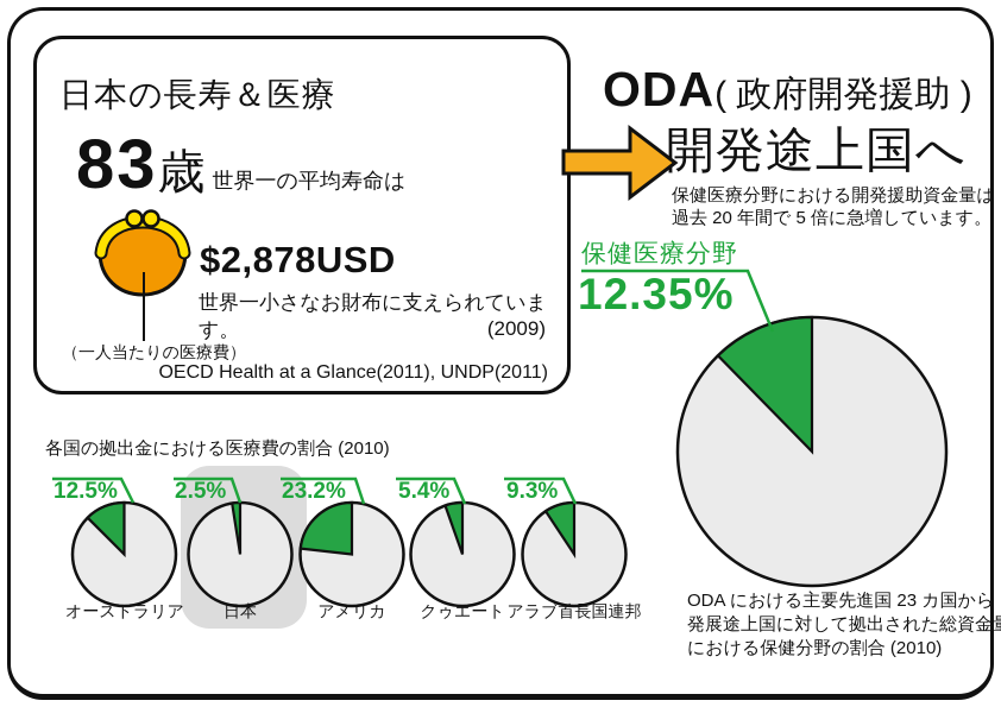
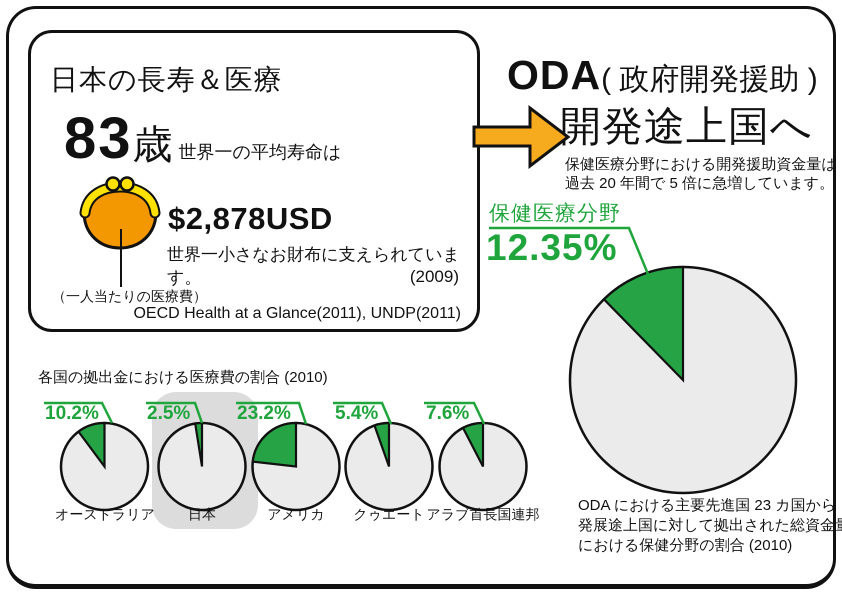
各国の拠出金における医療費の割合 (2010)/オーストラリア: 12.5% -> 10.2%
各国の拠出金における医療費の割合 (2010)/アラブ首長国連邦: 9.3% -> 7.6%
